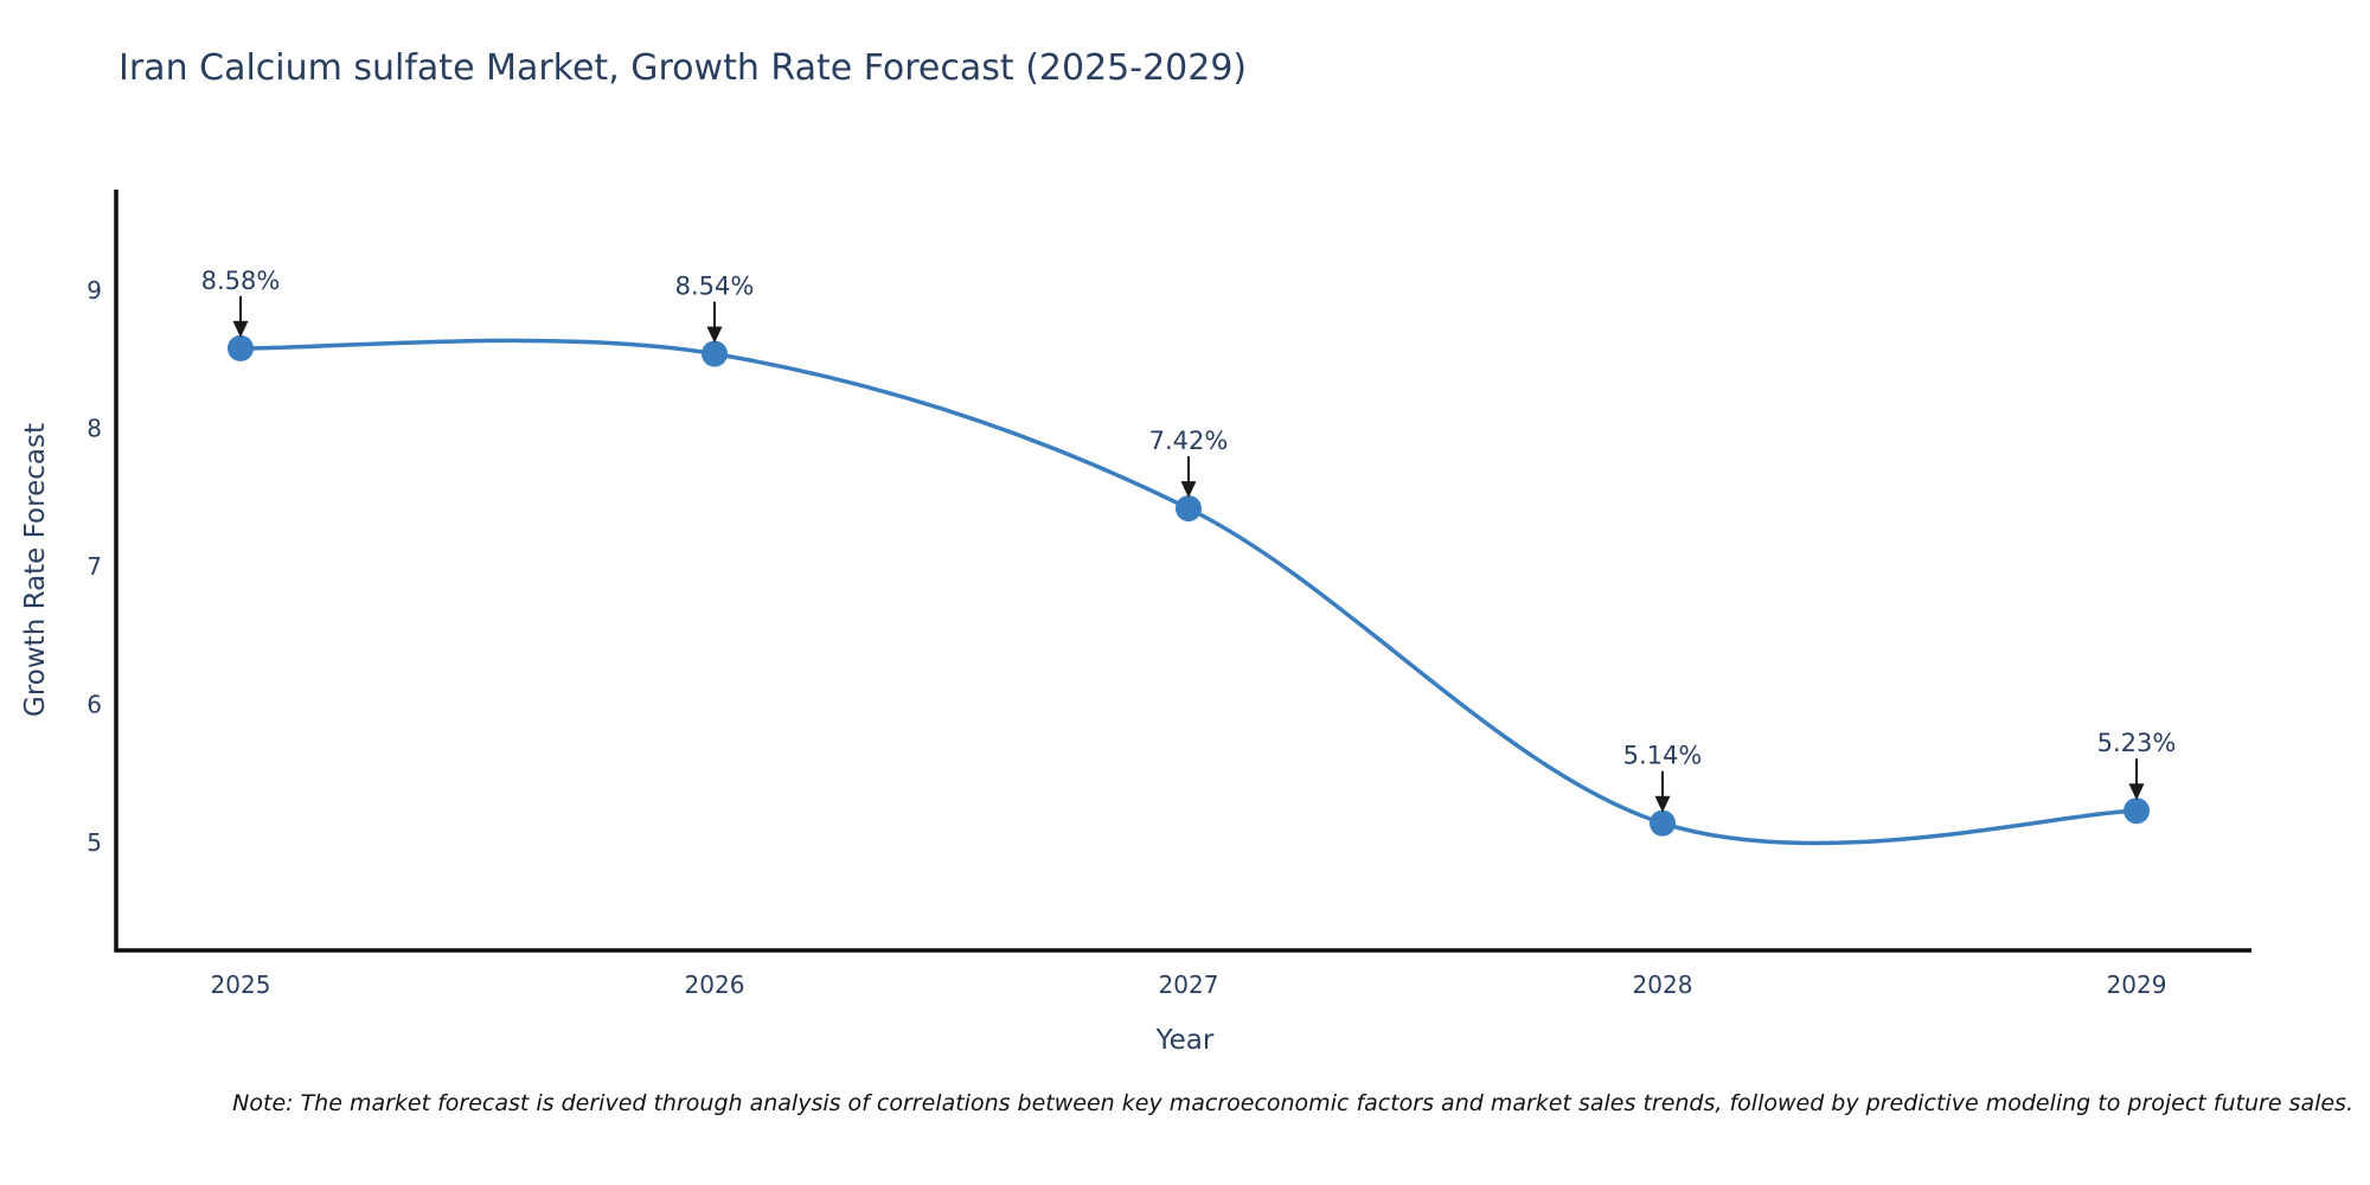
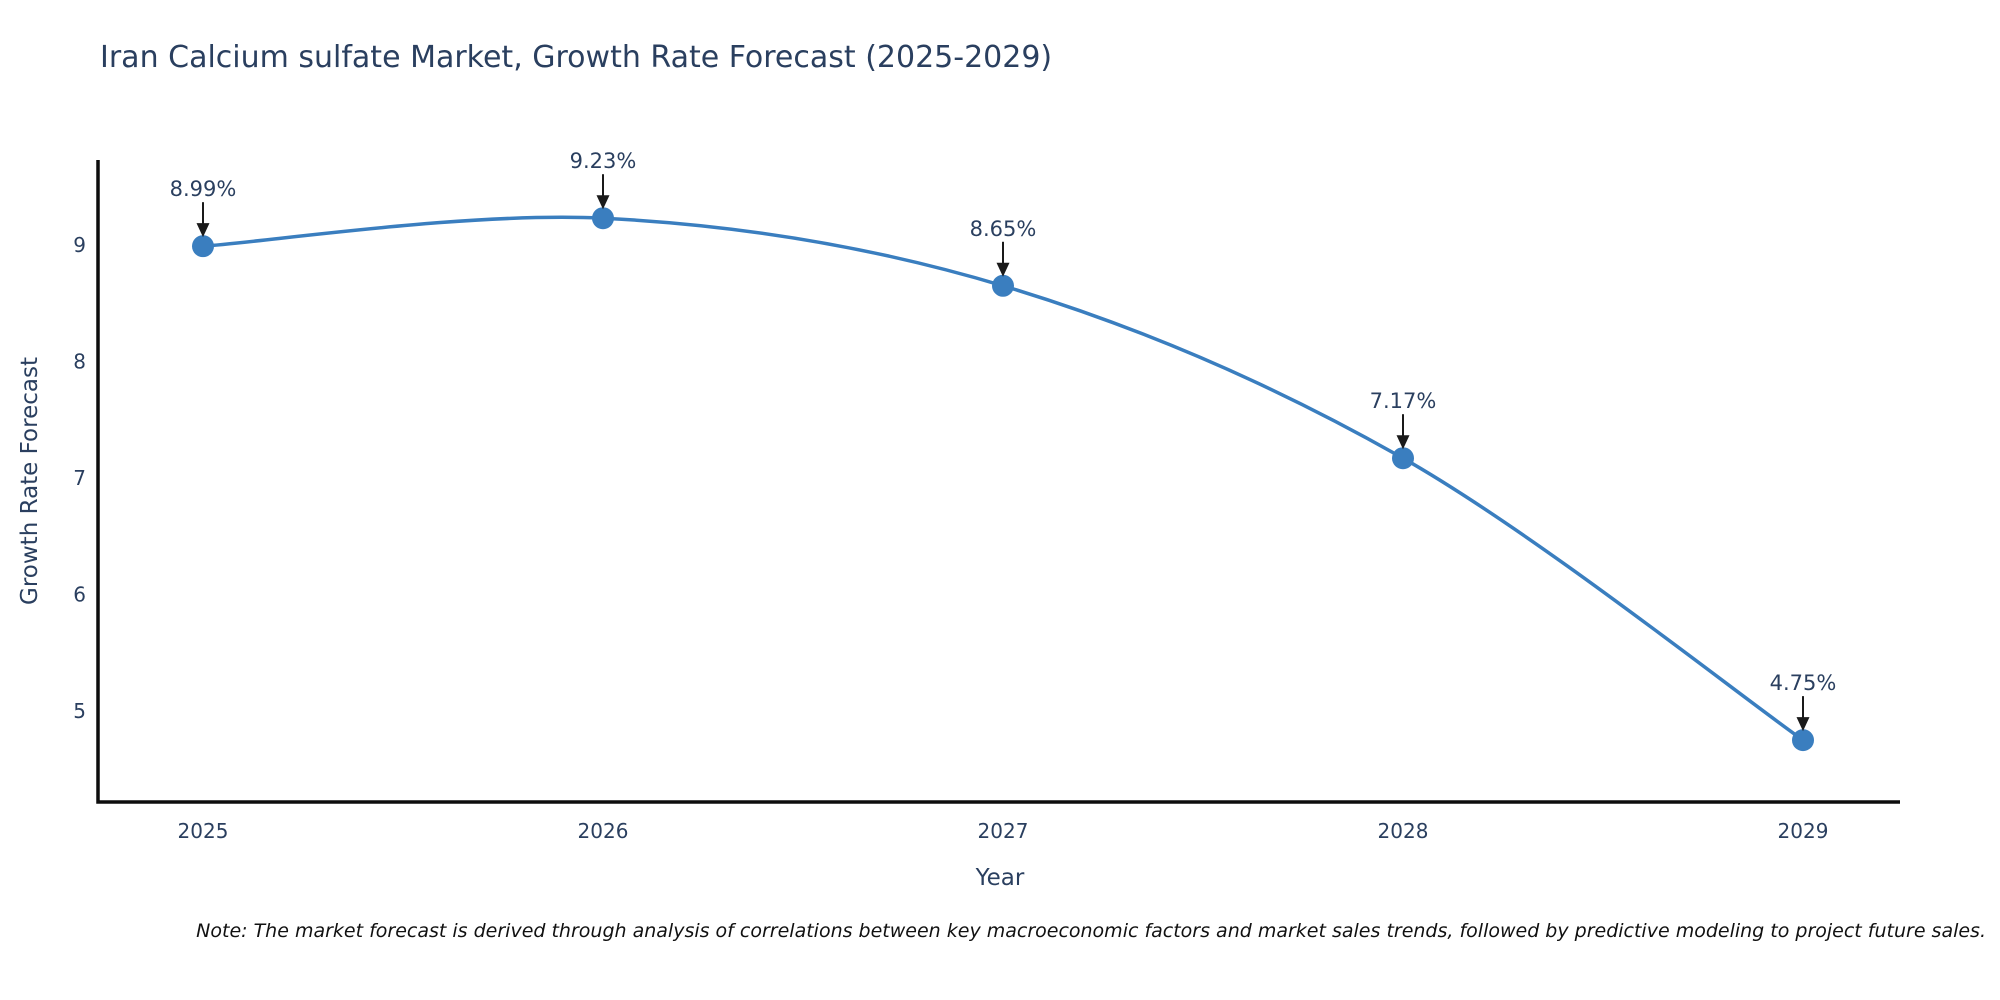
2025: 8.58% -> 8.99%
2026: 8.54% -> 9.23%
2027: 7.42% -> 8.65%
2028: 5.14% -> 7.17%
2029: 5.23% -> 4.75%
